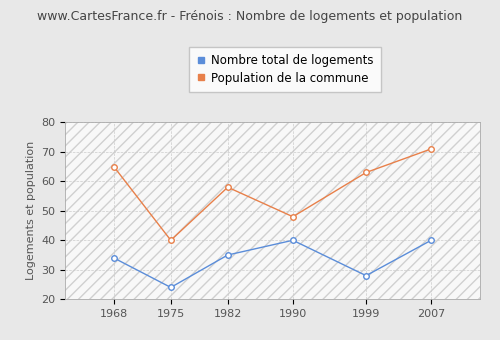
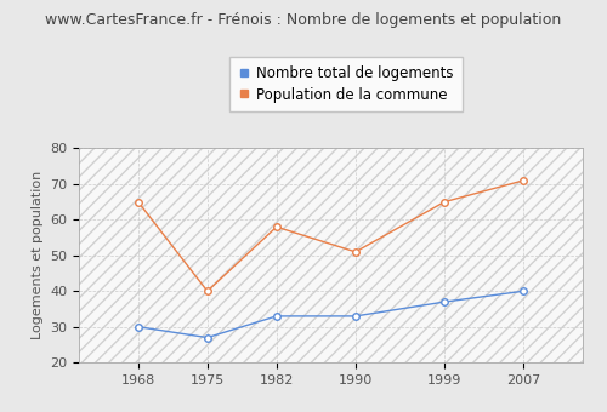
Nombre total de logements/1968: 34 -> 30
Nombre total de logements/1975: 24 -> 27
Nombre total de logements/1982: 35 -> 33
Nombre total de logements/1990: 40 -> 33
Population de la commune/1990: 48 -> 51
Nombre total de logements/1999: 28 -> 37
Population de la commune/1999: 63 -> 65
